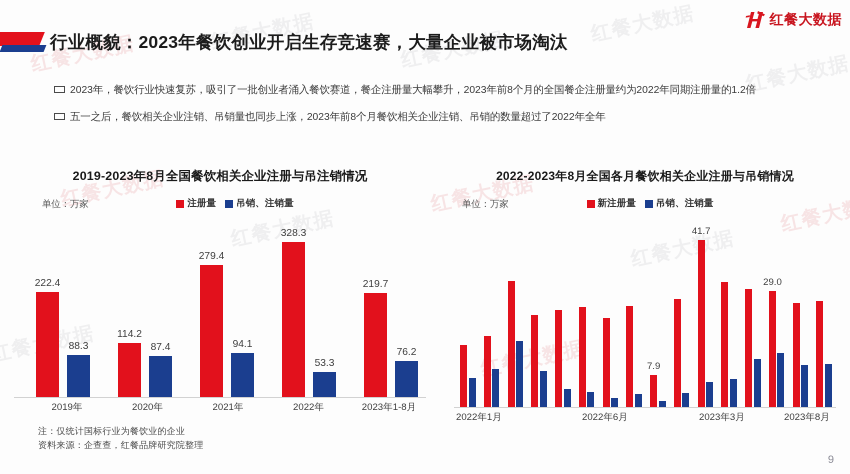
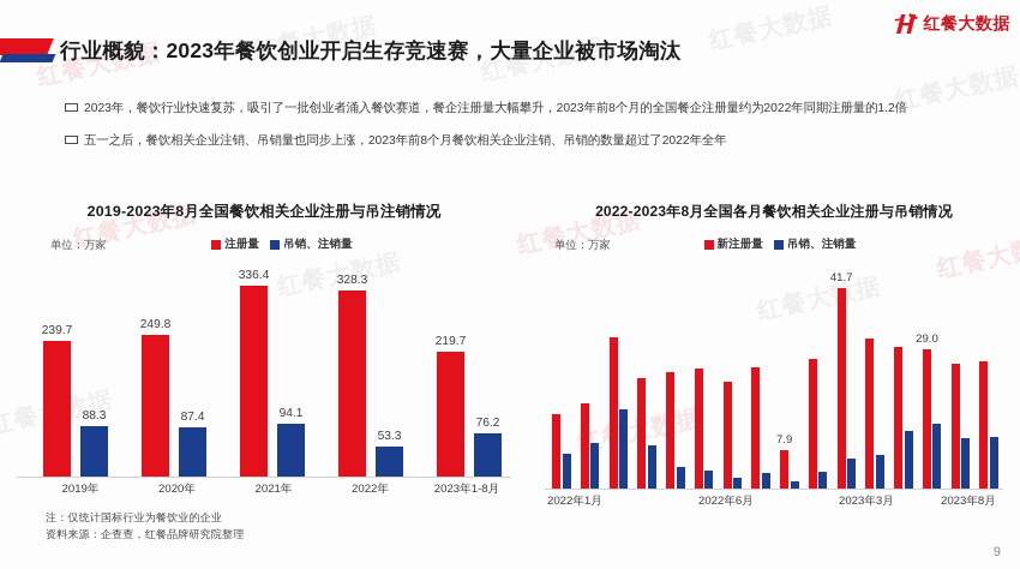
2019-2023年8月全国餐饮相关企业注册与吊注销情况/注册量/2019年: 222.4 -> 239.7
2019-2023年8月全国餐饮相关企业注册与吊注销情况/注册量/2020年: 114.2 -> 249.8
2019-2023年8月全国餐饮相关企业注册与吊注销情况/注册量/2021年: 279.4 -> 336.4
